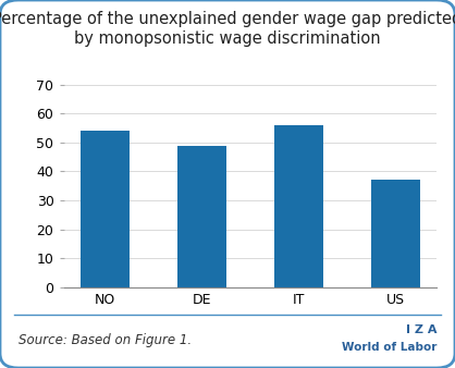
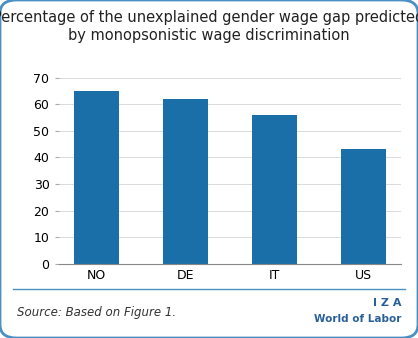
NO: 54 -> 65
DE: 49 -> 62
US: 37 -> 43
